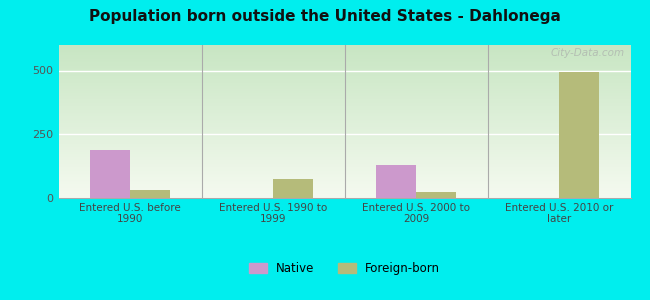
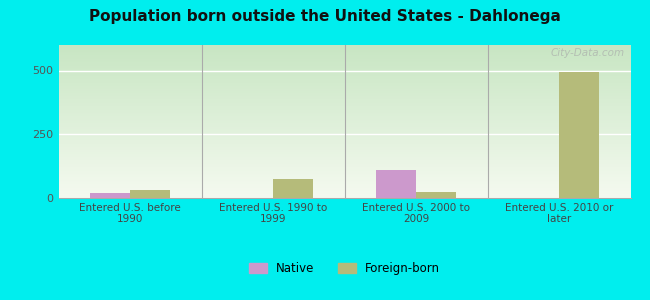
Native/Entered U.S. before 1990: 190 -> 20
Native/Entered U.S. 2000 to 2009: 130 -> 110
